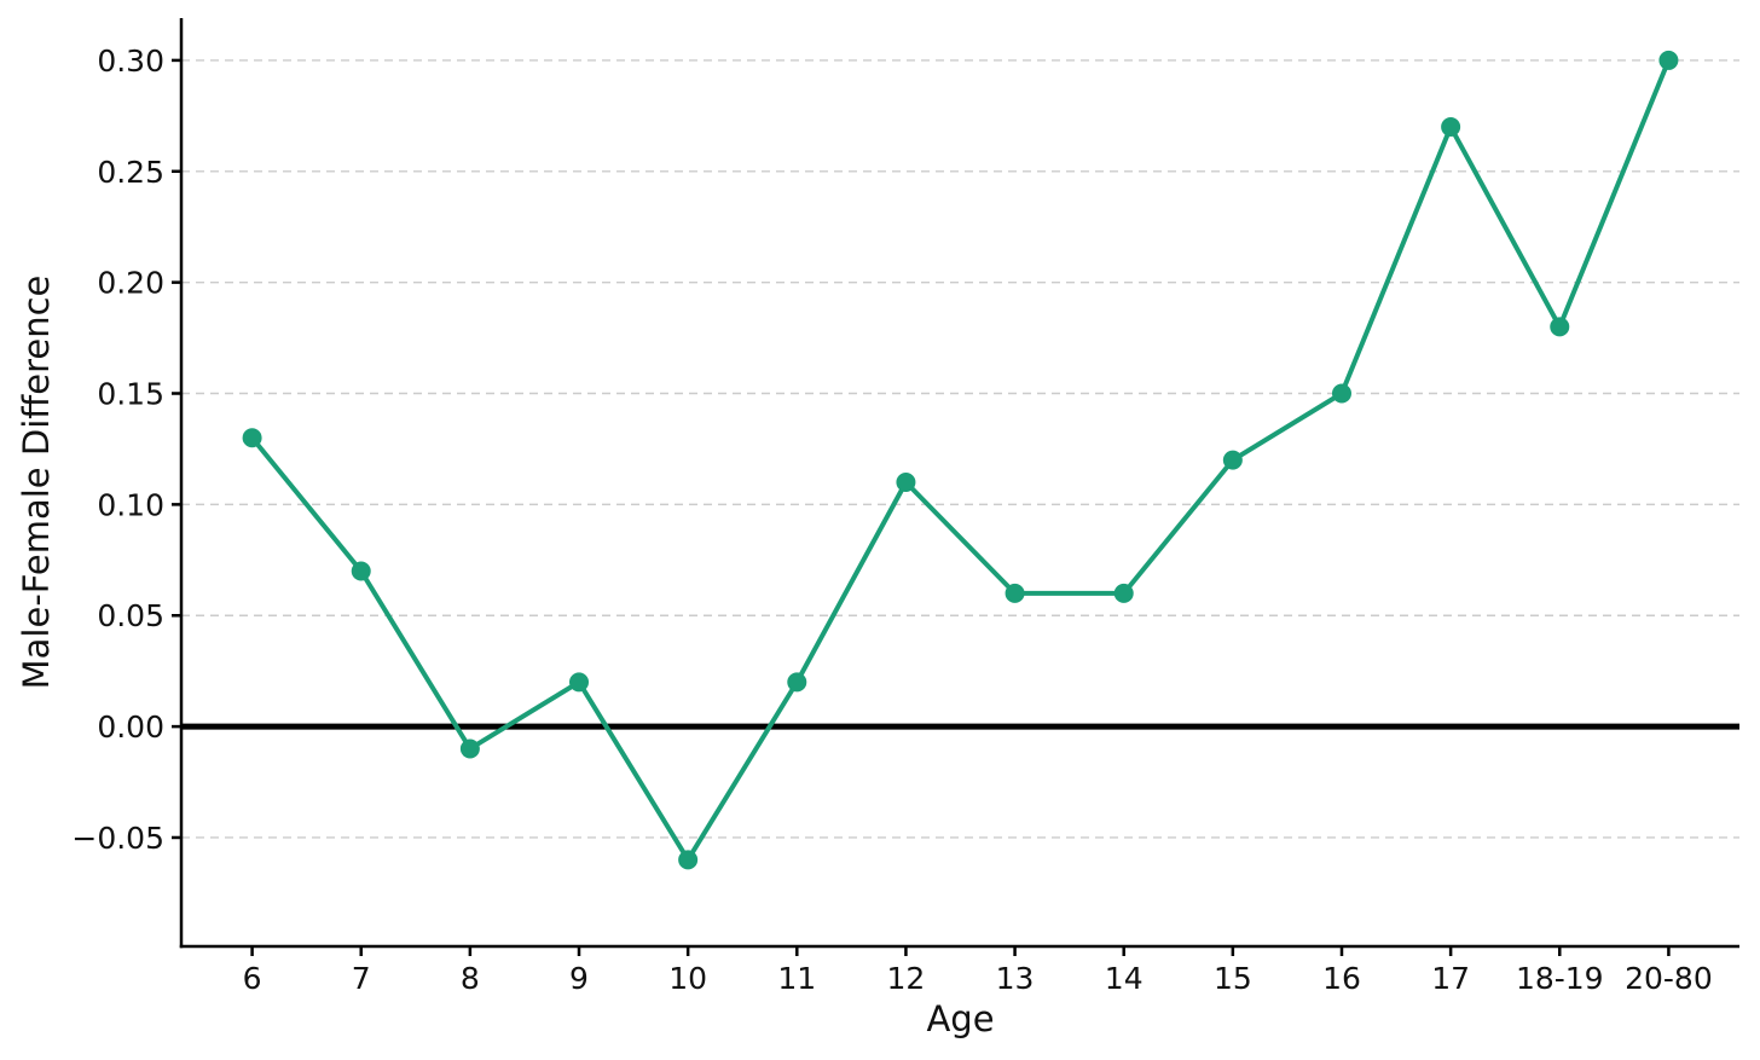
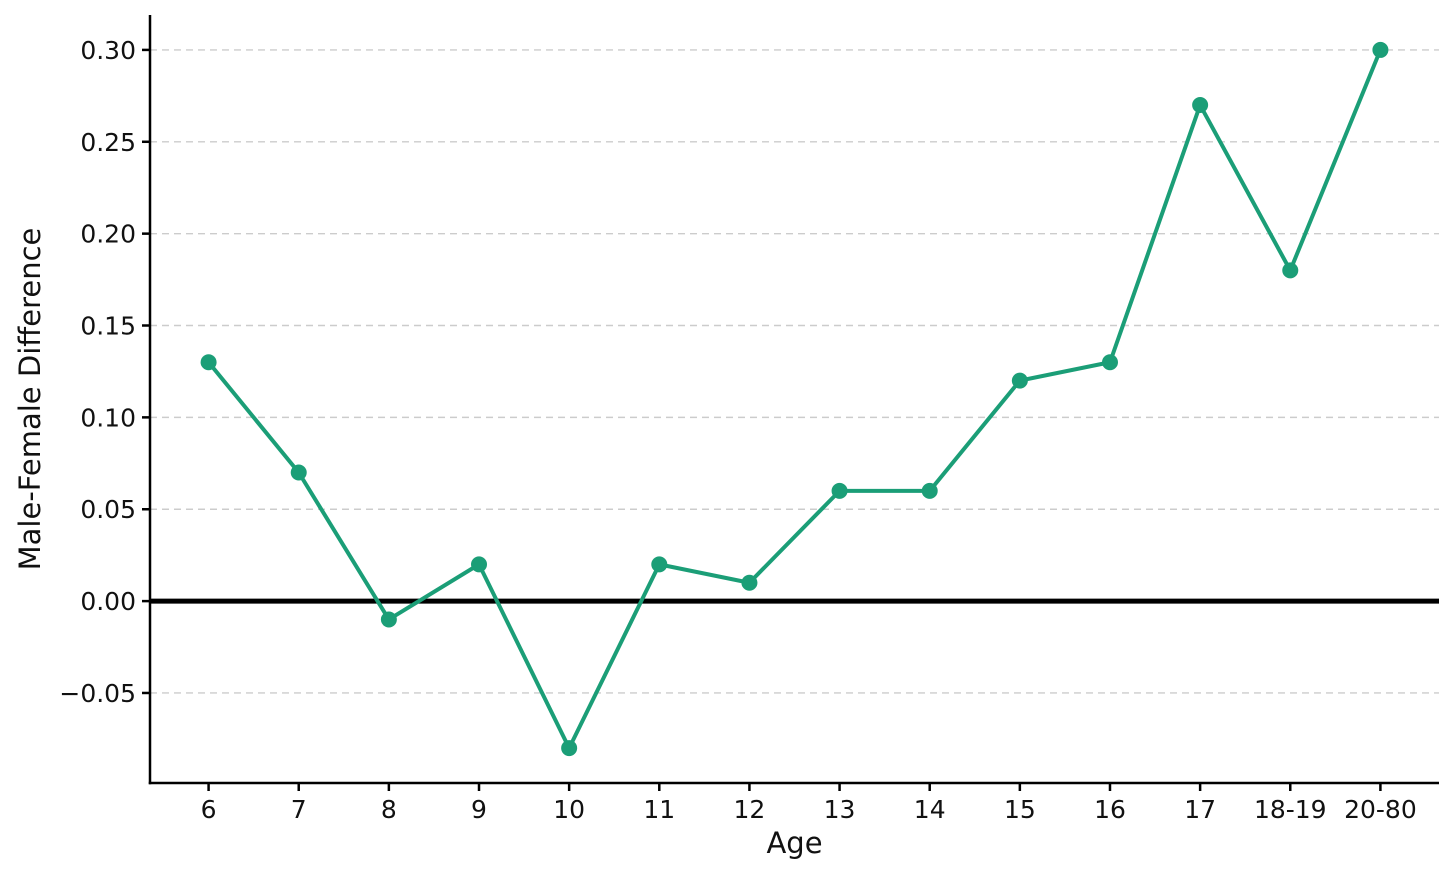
10: -0.06 -> -0.08
12: 0.11 -> 0.01
16: 0.15 -> 0.13
